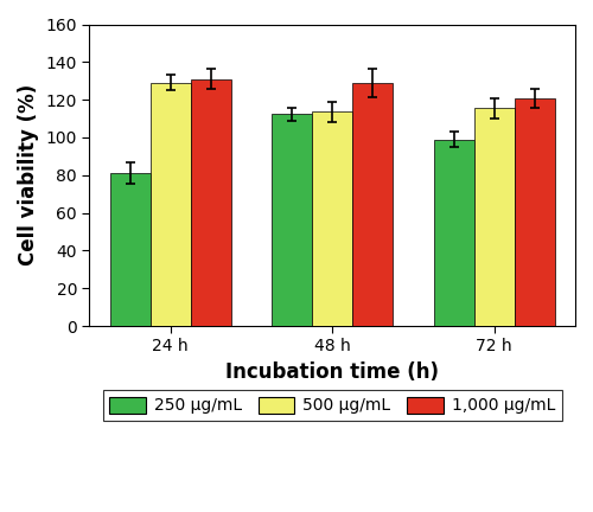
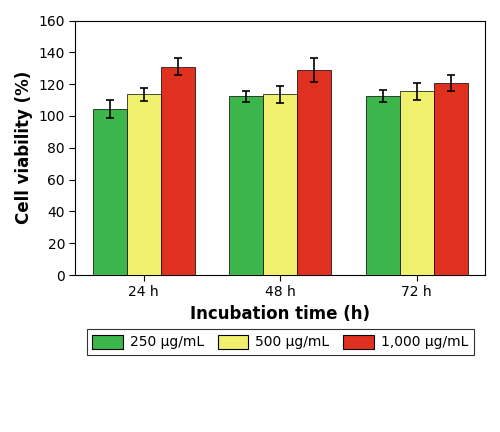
250 μg/mL/24 h: 81 -> 104
500 μg/mL/24 h: 129 -> 114
250 μg/mL/72 h: 99 -> 112
